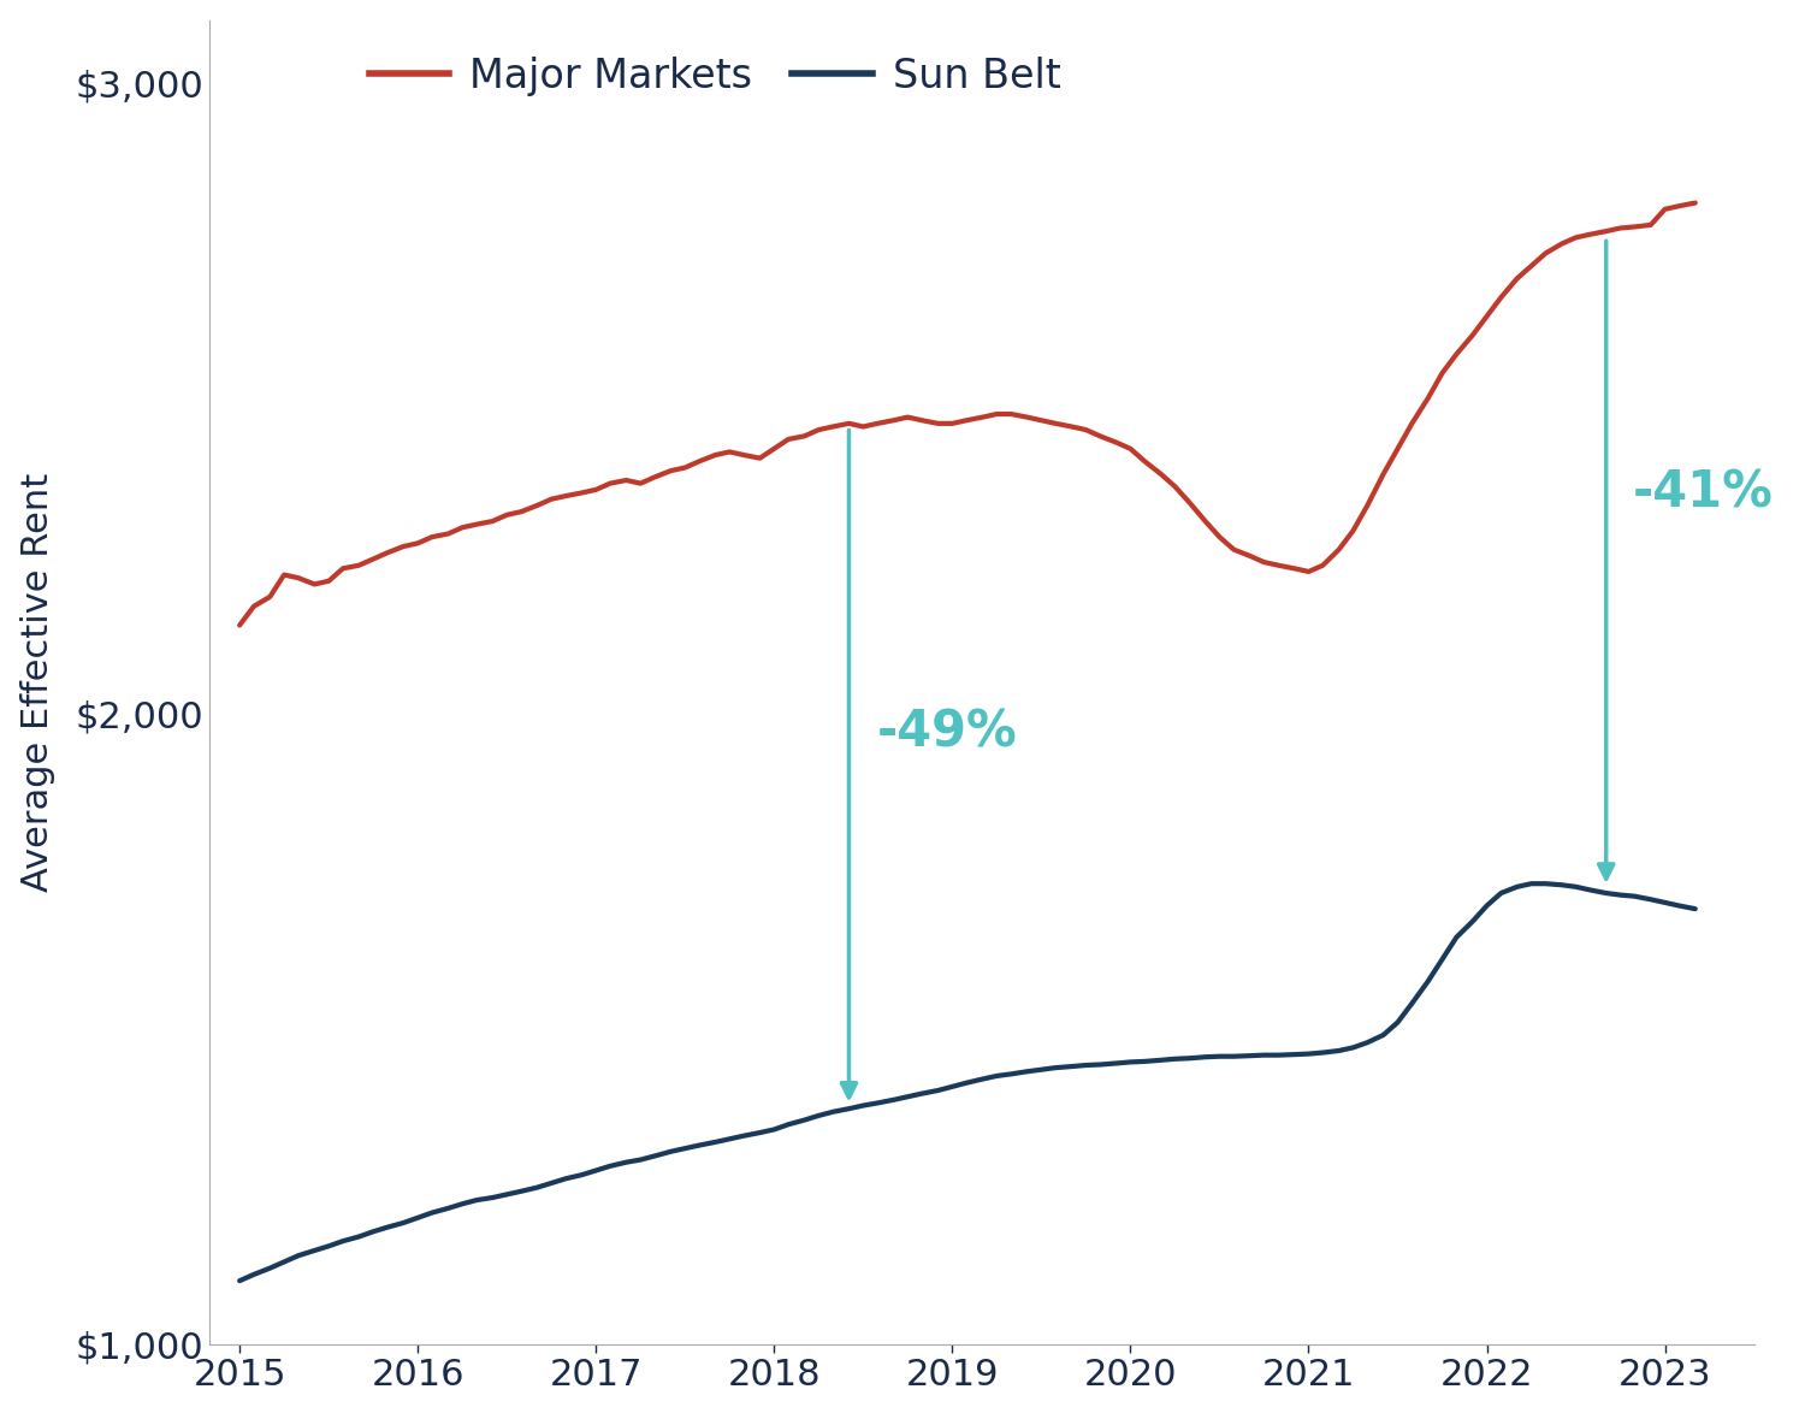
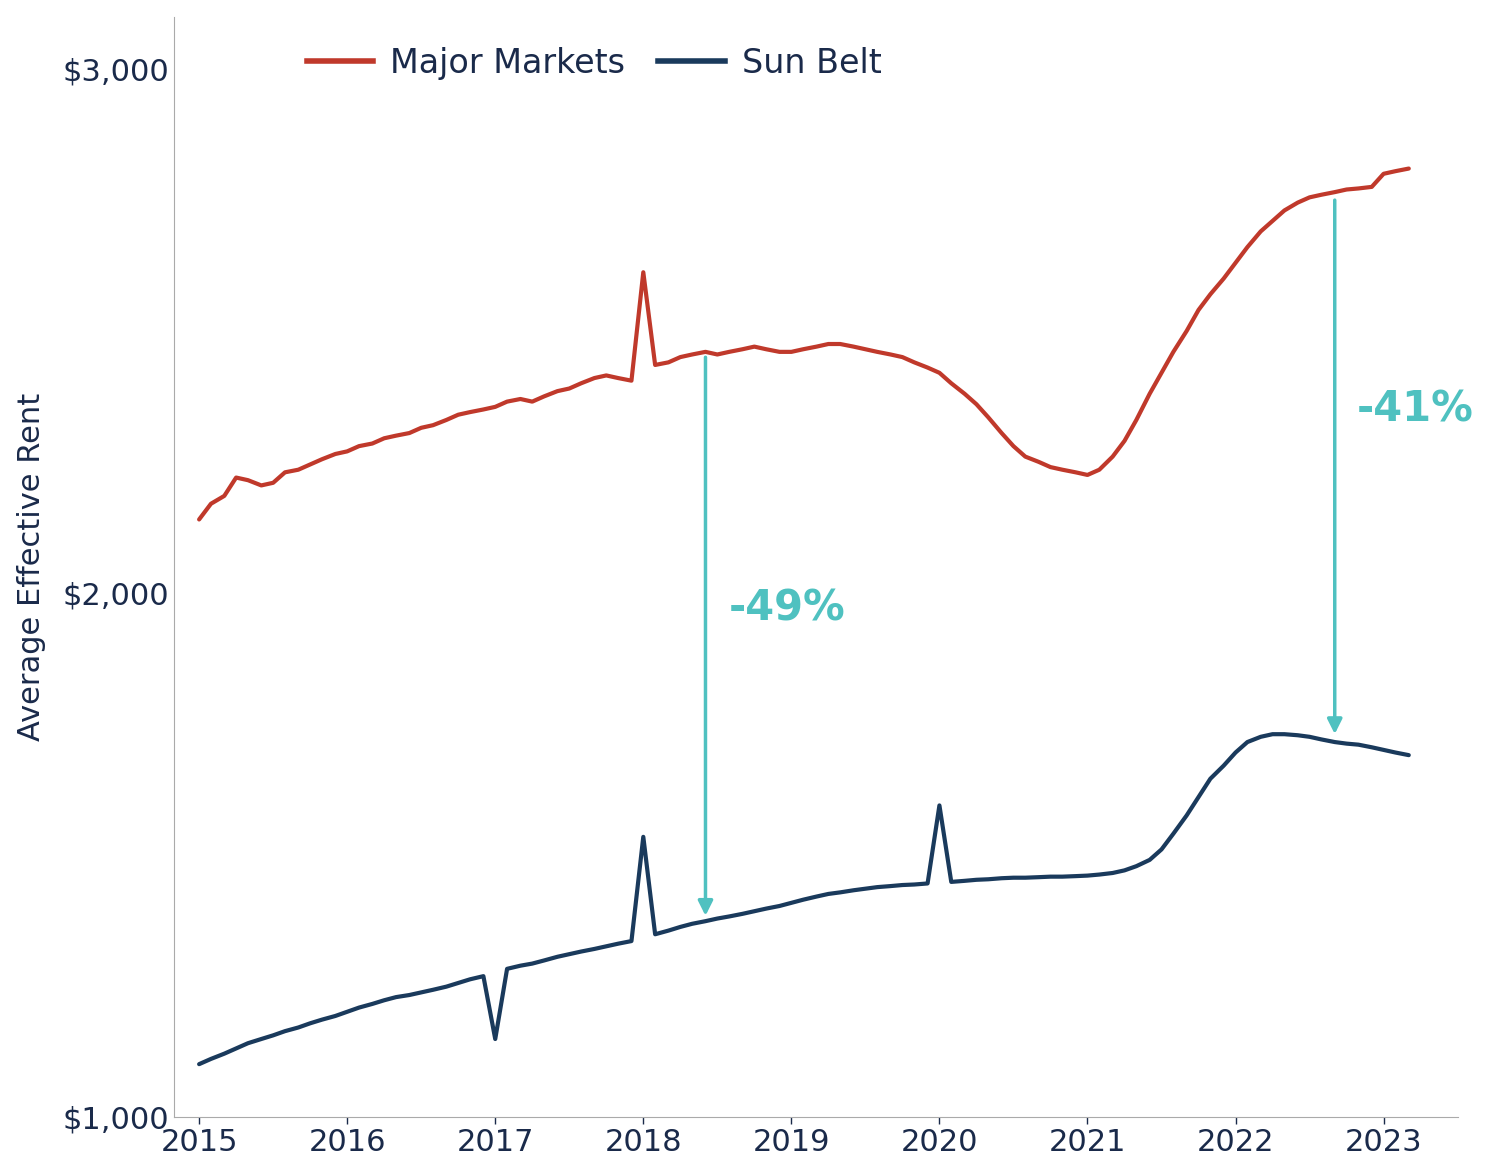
Sun Belt/2017: $1,275 -> $1,148
Major Markets/2018: $2,420 -> $2,612
Sun Belt/2018: $1,340 -> $1,534
Sun Belt/2020: $1,447 -> $1,594
